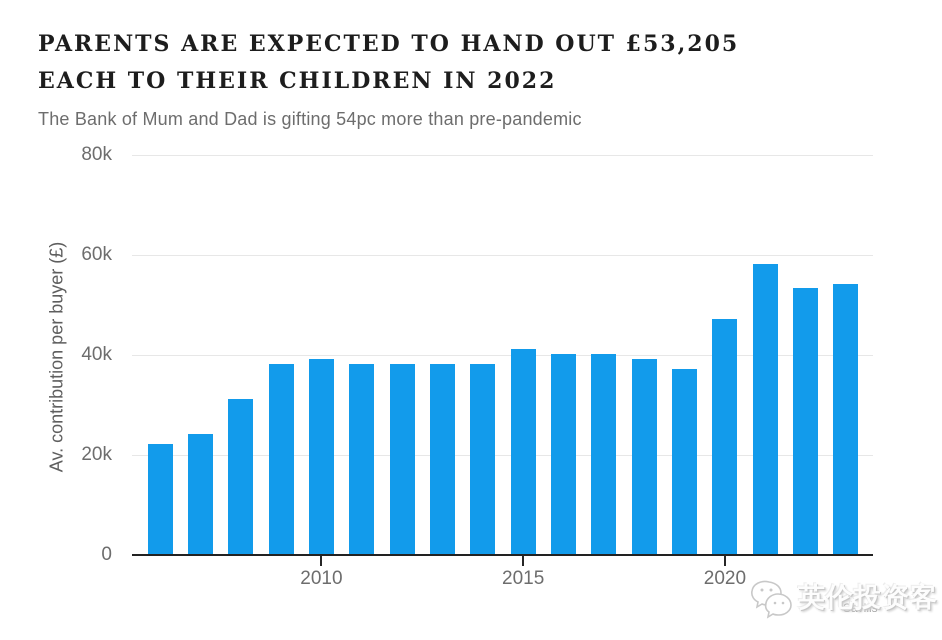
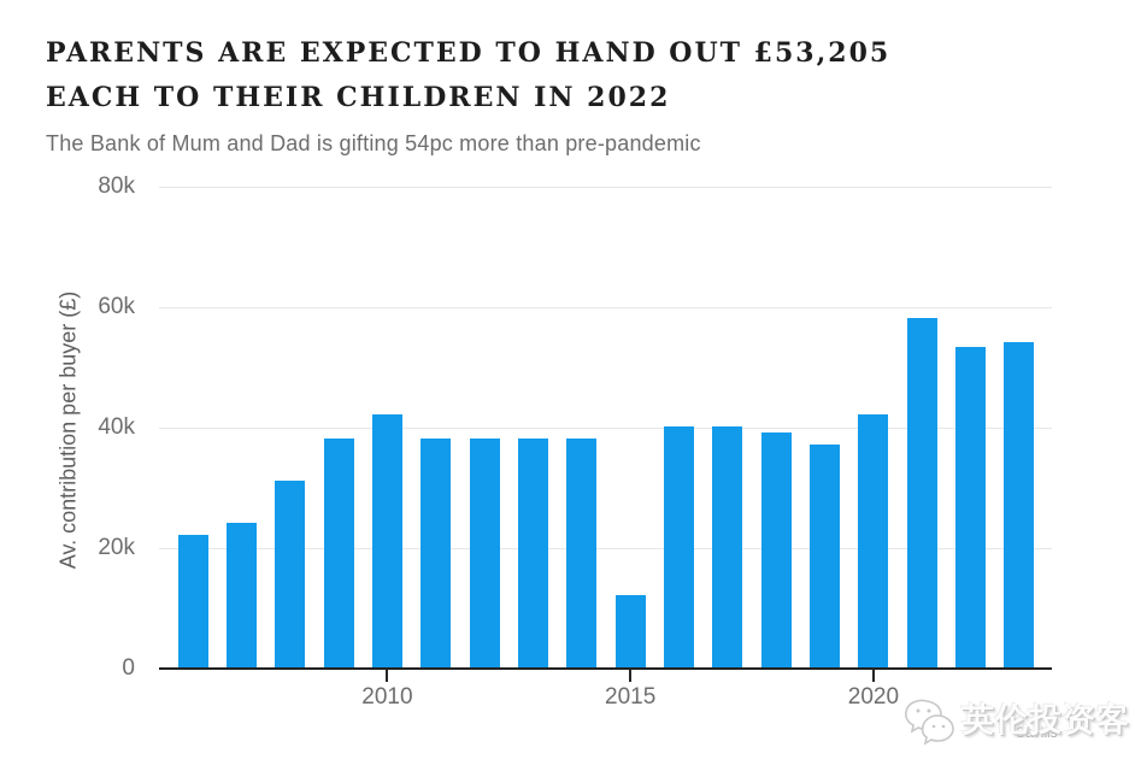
2010: 39k -> 42k
2015: 41k -> 12k
2020: 47k -> 42k
